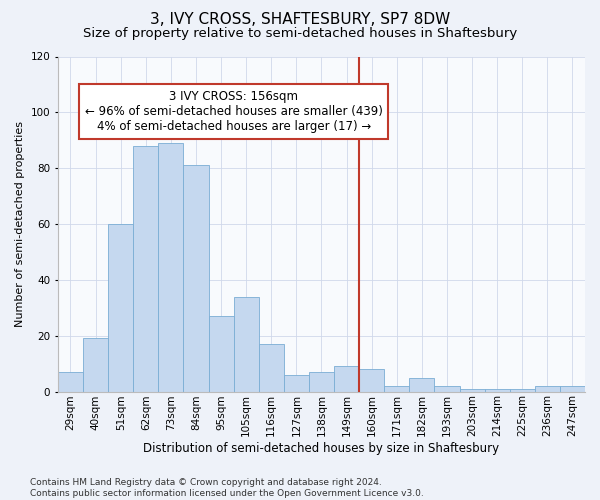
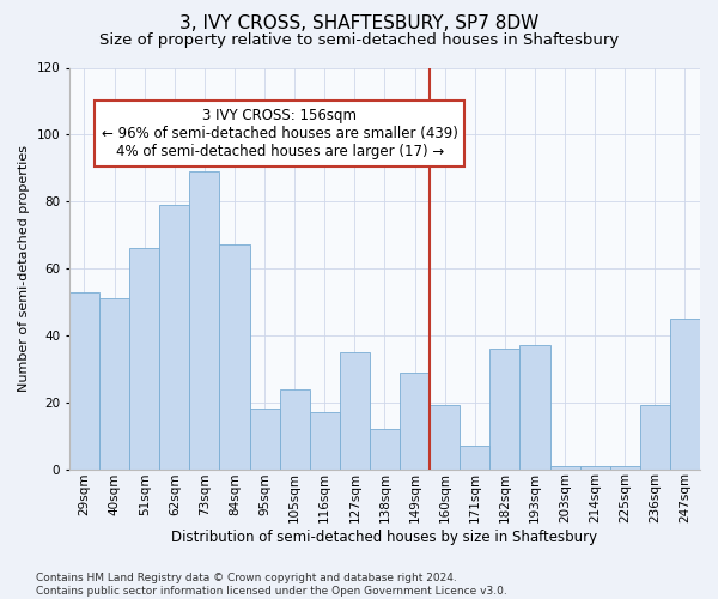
29sqm: 7 -> 53
40sqm: 19 -> 51
51sqm: 60 -> 66
62sqm: 88 -> 79
84sqm: 81 -> 67
95sqm: 27 -> 18
105sqm: 34 -> 24
127sqm: 6 -> 35
138sqm: 7 -> 12
149sqm: 9 -> 29
160sqm: 8 -> 19
171sqm: 2 -> 7
182sqm: 5 -> 36
193sqm: 2 -> 37
236sqm: 2 -> 19
247sqm: 2 -> 45
